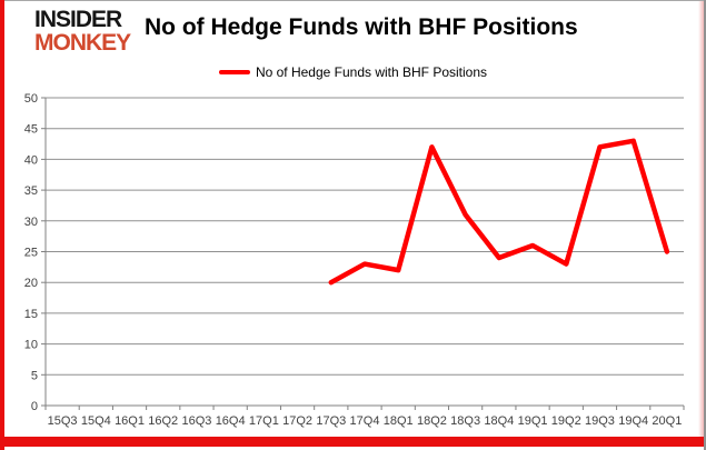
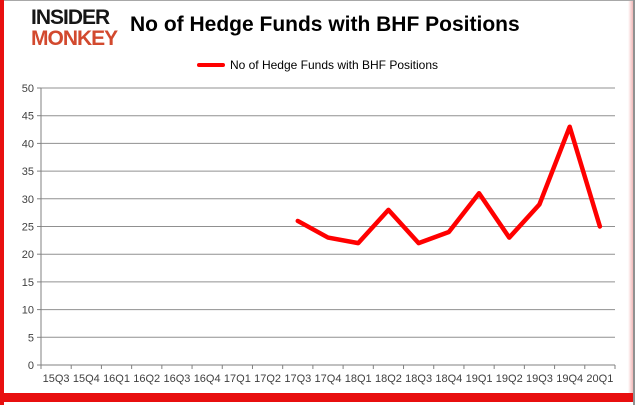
17Q3: 20 -> 26
18Q2: 42 -> 28
18Q3: 31 -> 22
19Q1: 26 -> 31
19Q3: 42 -> 29
